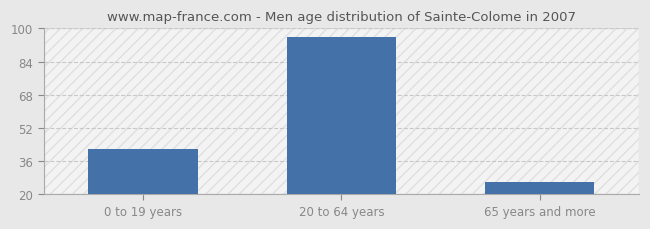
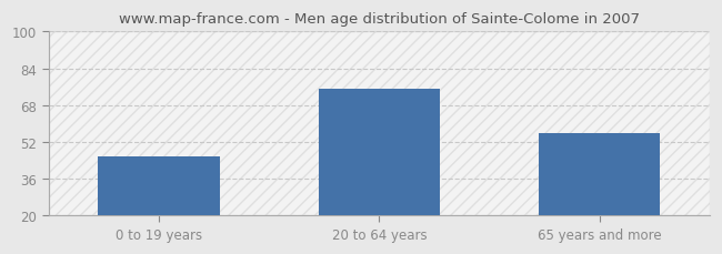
0 to 19 years: 42 -> 46
20 to 64 years: 96 -> 75
65 years and more: 26 -> 56
